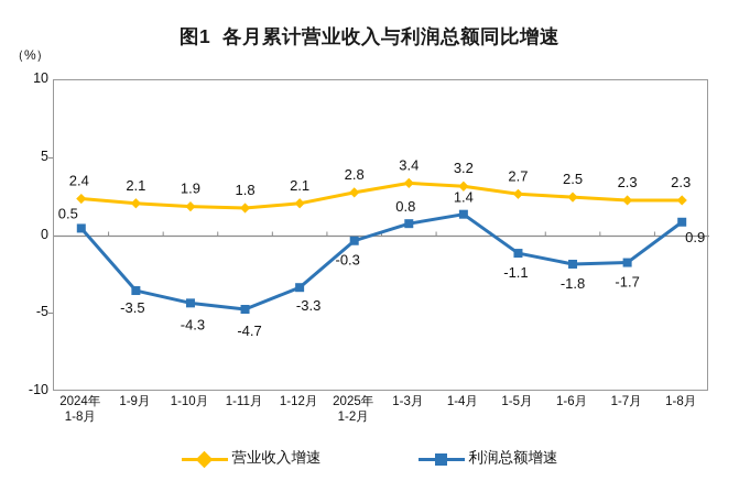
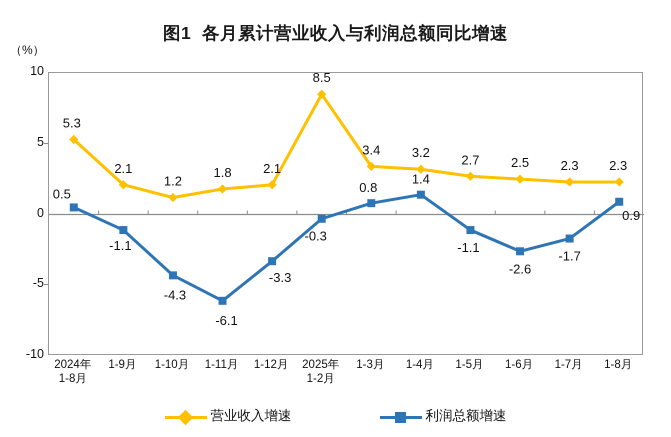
营业收入增速/2024年 1-8月: 2.4 -> 5.3
利润总额增速/1-9月: -3.5 -> -1.1
营业收入增速/1-10月: 1.9 -> 1.2
利润总额增速/1-11月: -4.7 -> -6.1
营业收入增速/2025年 1-2月: 2.8 -> 8.5
利润总额增速/1-6月: -1.8 -> -2.6
